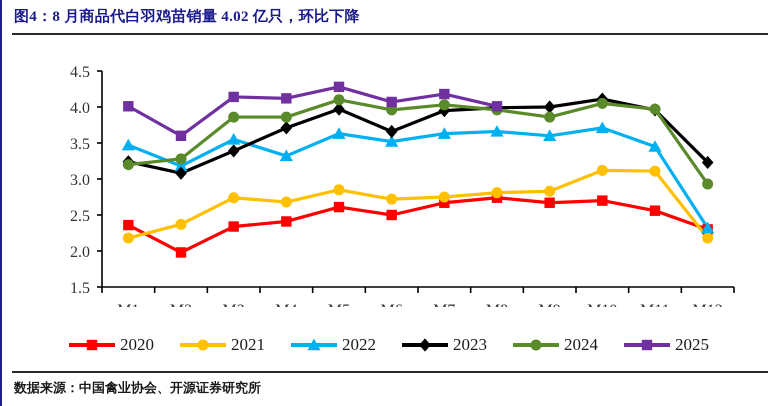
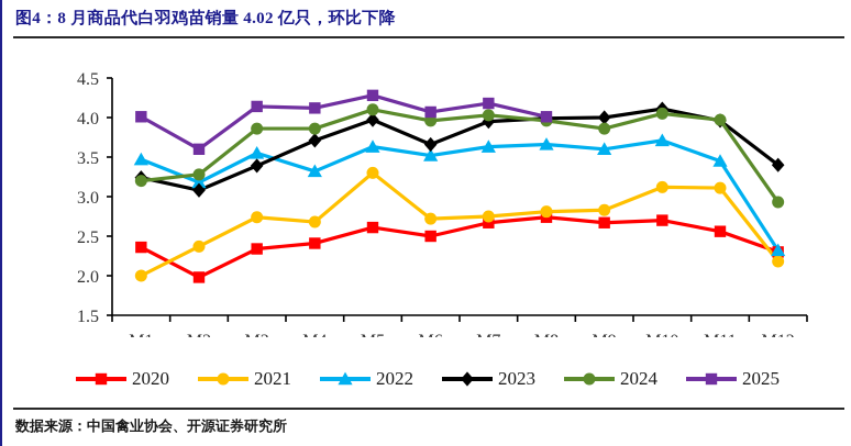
2021/M1: 2.2 -> 2.0
2021/M5: 2.9 -> 3.3
2023/M12: 3.2 -> 3.4
